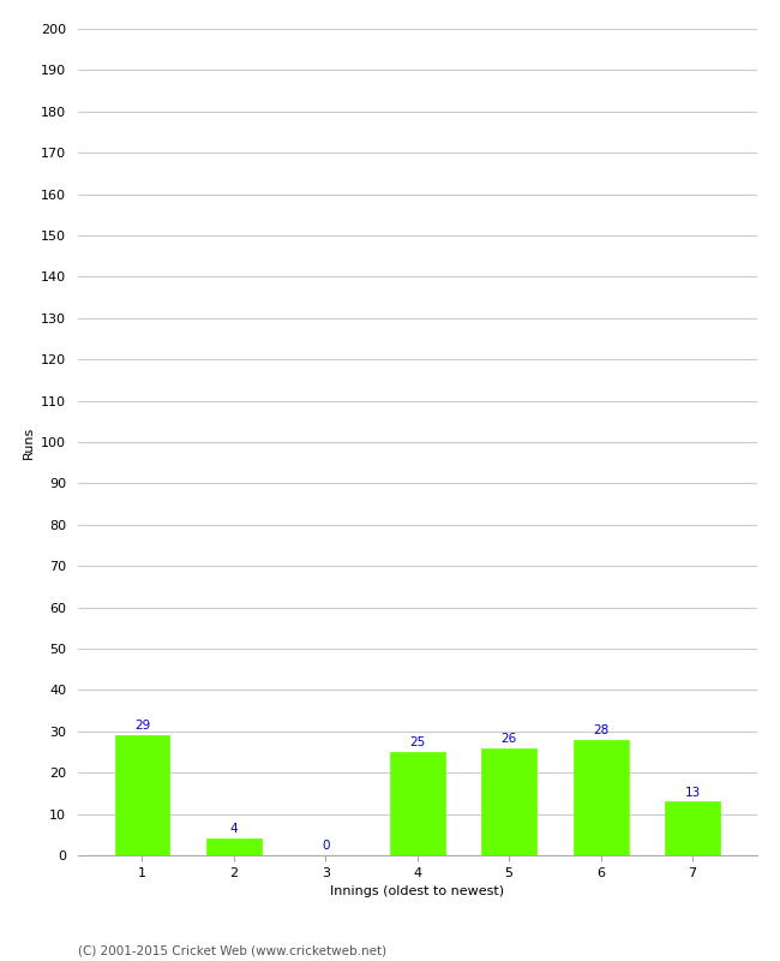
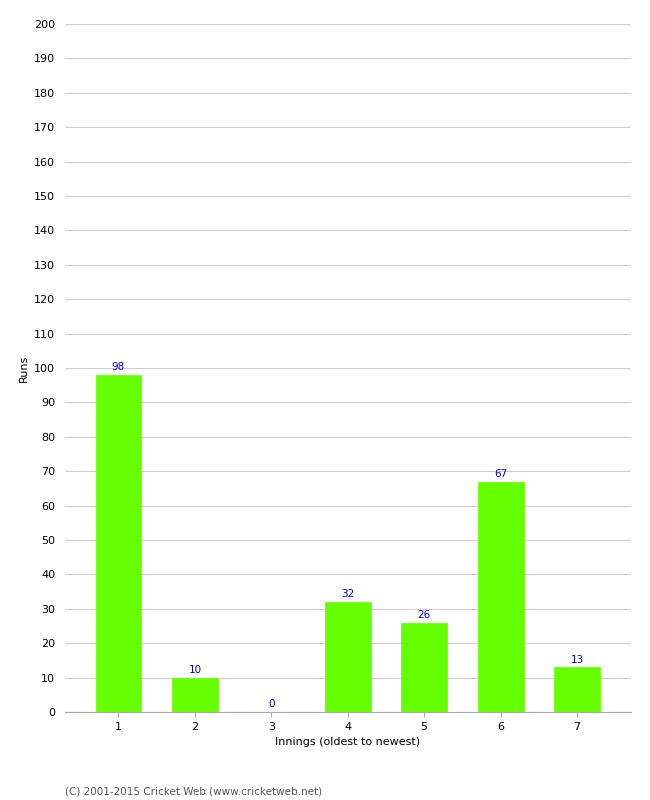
1: 29 -> 98
2: 4 -> 10
4: 25 -> 32
6: 28 -> 67
